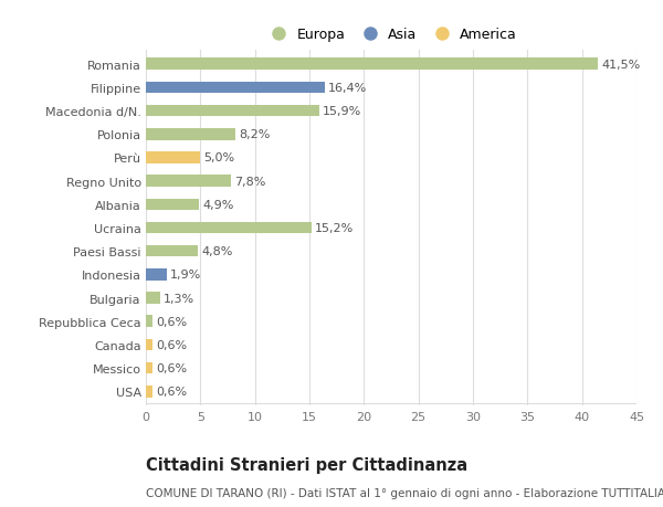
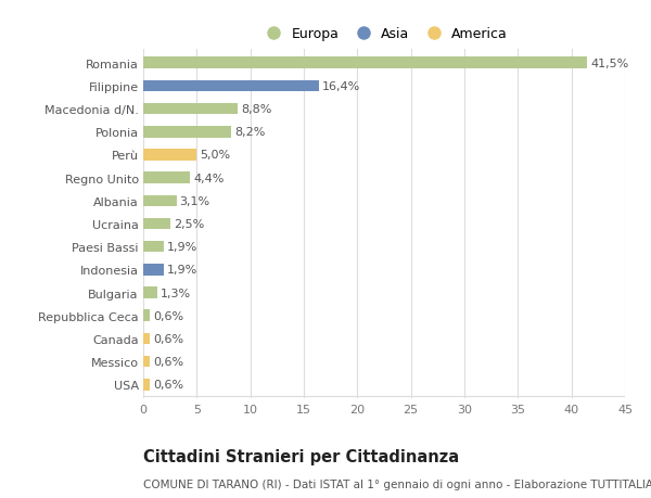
Macedonia d/N.: 15,9% -> 8,8%
Regno Unito: 7,8% -> 4,4%
Albania: 4,9% -> 3,1%
Ucraina: 15,2% -> 2,5%
Paesi Bassi: 4,8% -> 1,9%
